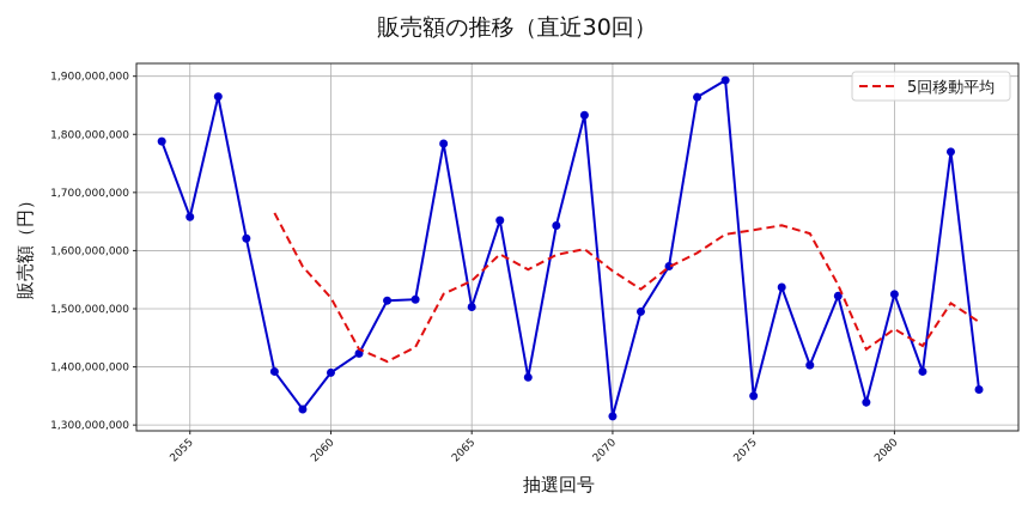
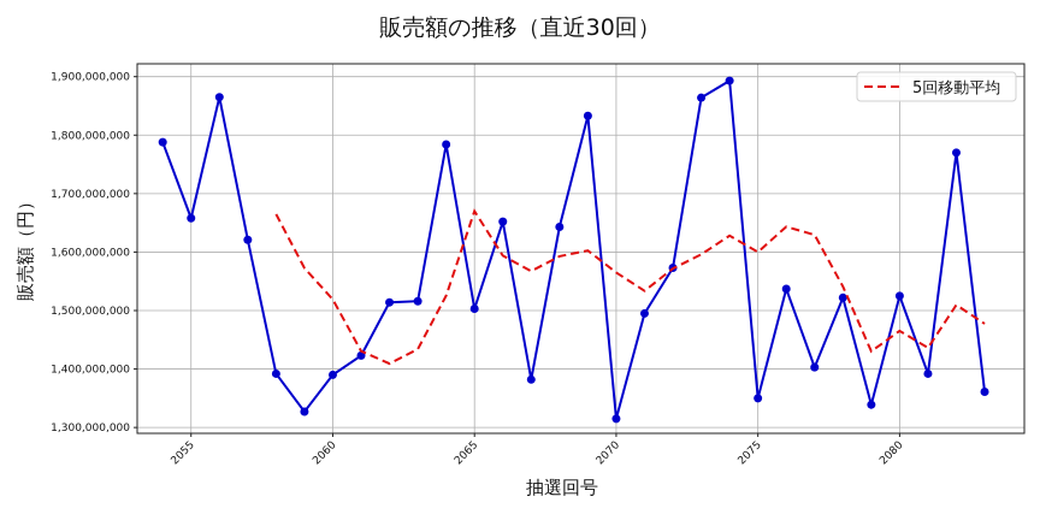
5回移動平均/2065: 1550000000 -> 1670000000
5回移動平均/2075: 1640000000 -> 1600000000
